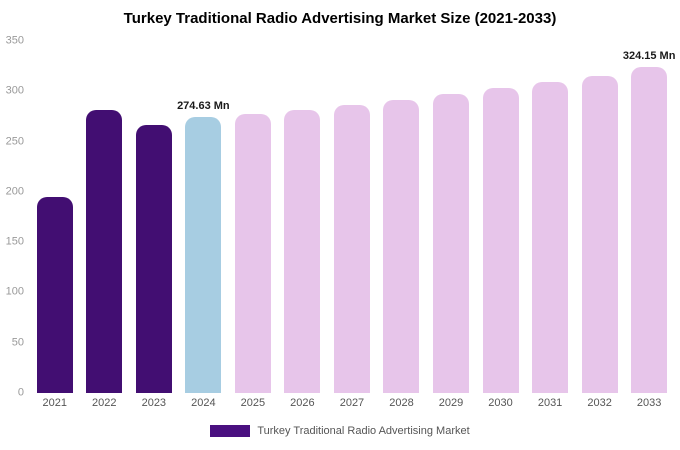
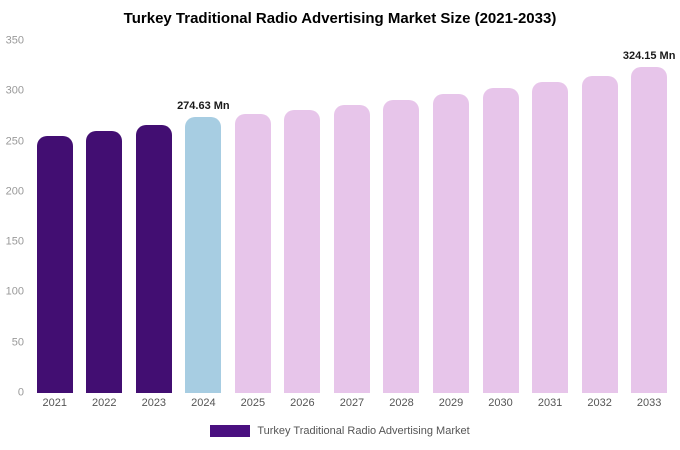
2021: 195 -> 256
2022: 281 -> 261
